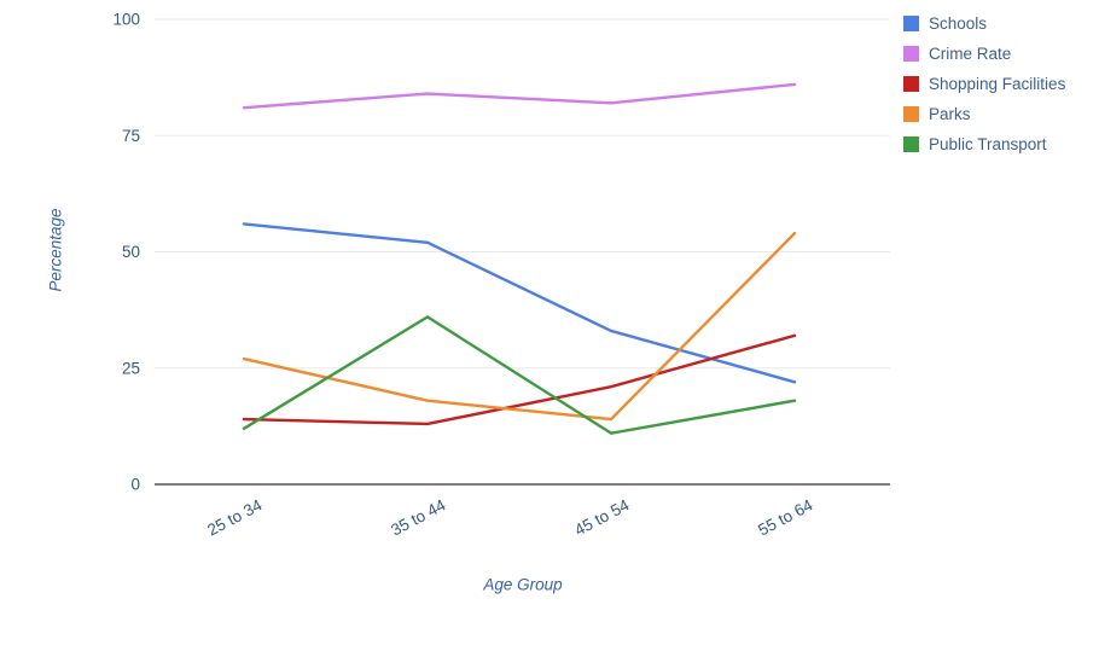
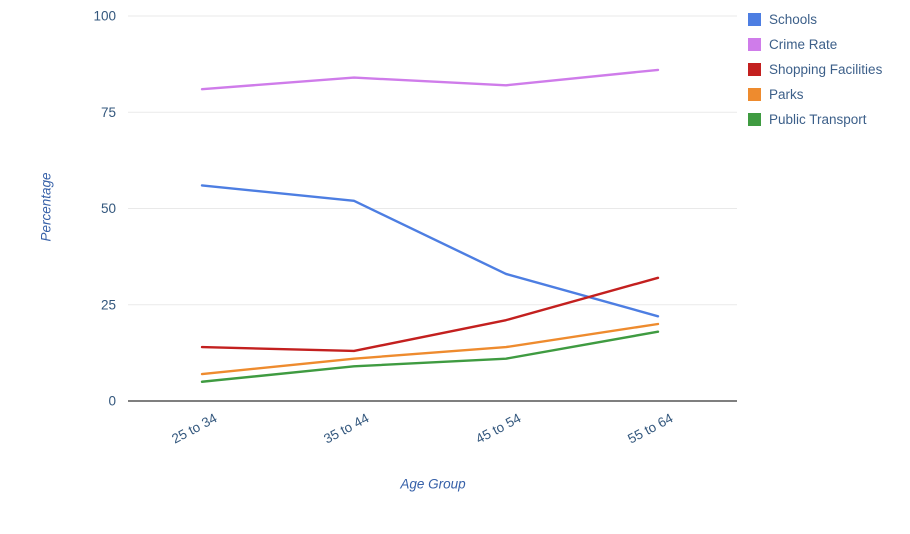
Parks/25 to 34: 27 -> 7
Public Transport/25 to 34: 12 -> 5
Parks/35 to 44: 18 -> 11
Public Transport/35 to 44: 36 -> 9
Parks/55 to 64: 54 -> 20
